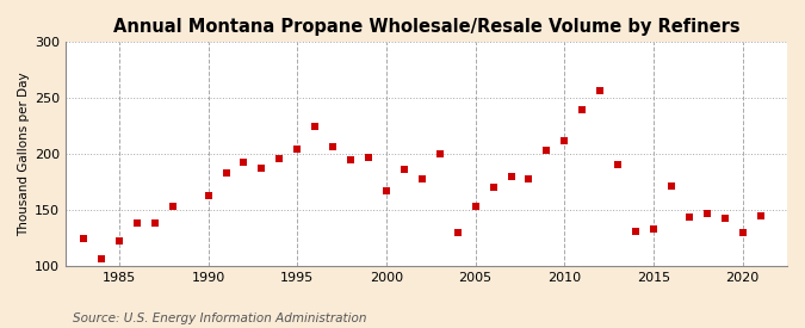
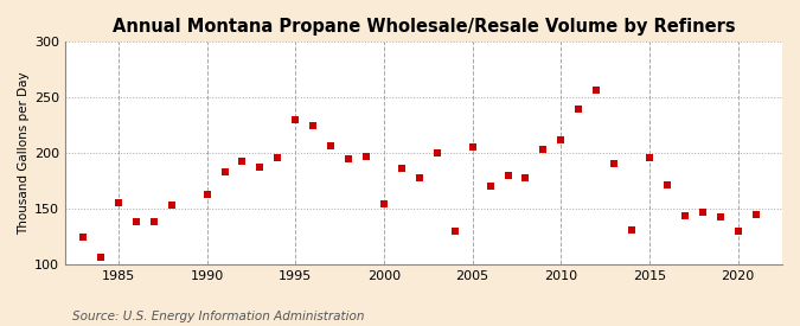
1985: 122 -> 156
1995: 205 -> 230
2000: 167 -> 154
2005: 153 -> 206
2015: 133 -> 196
